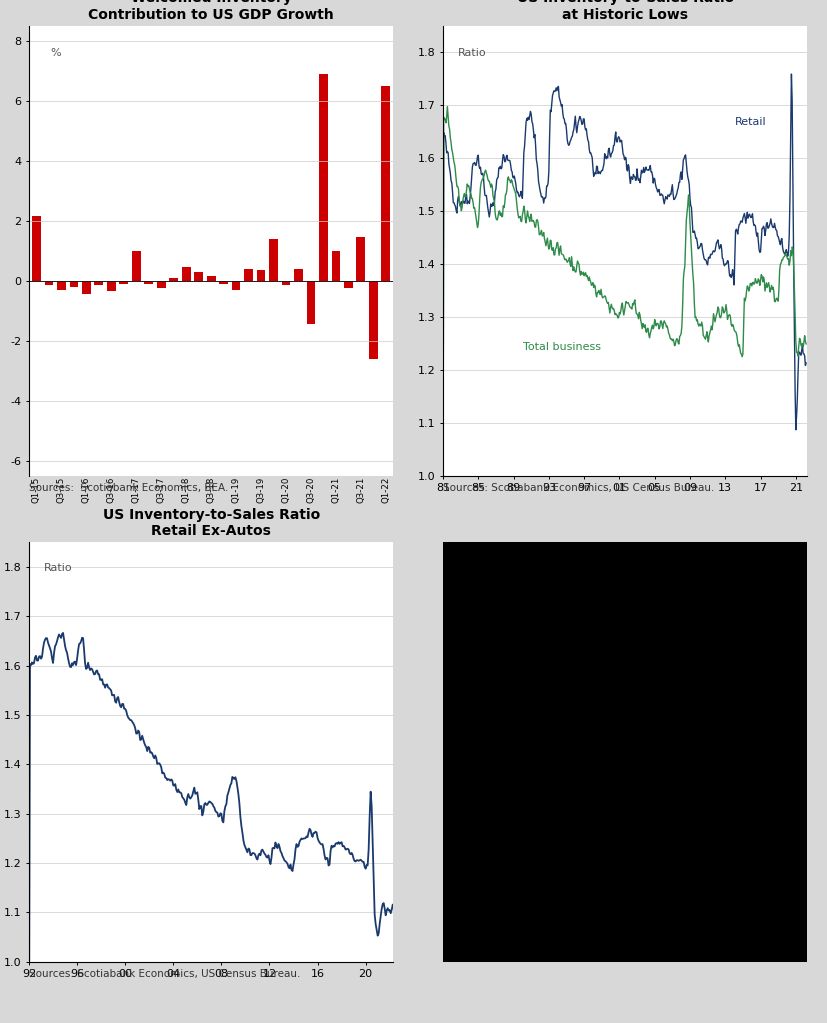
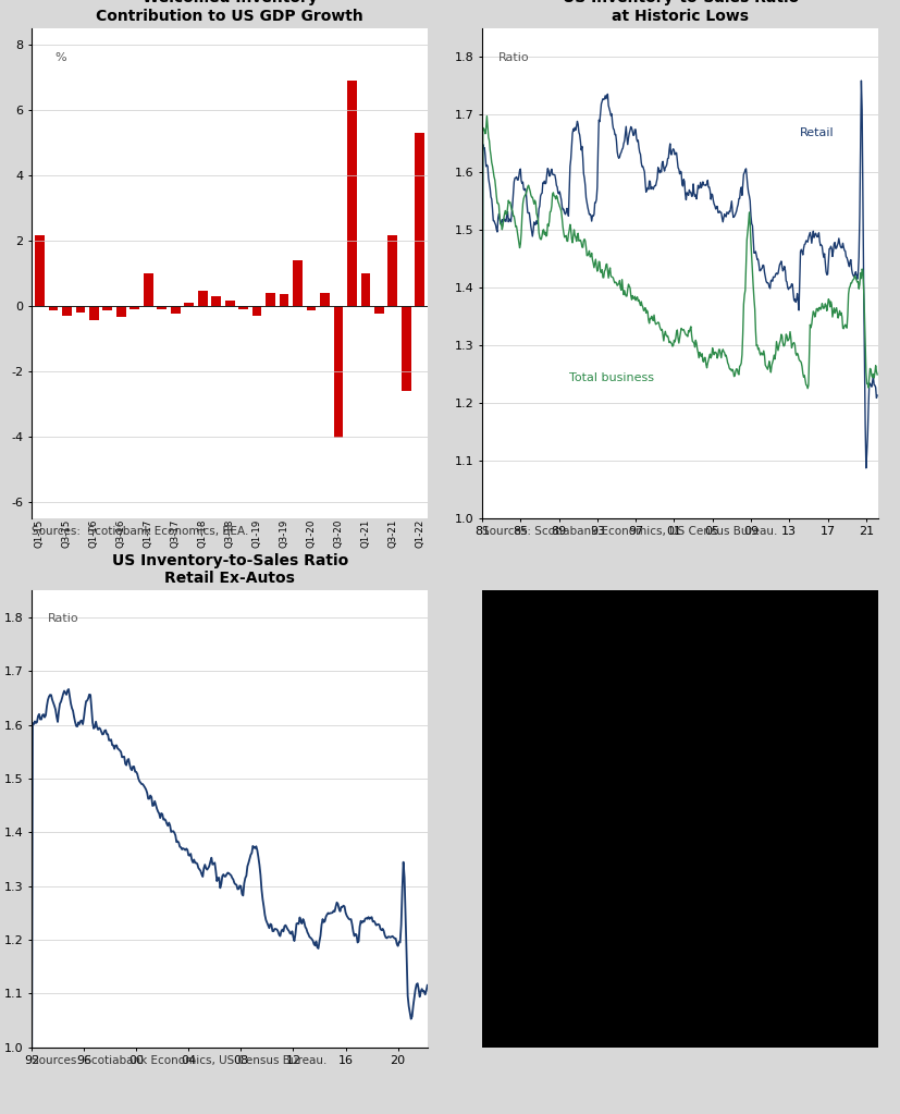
Q3-20: -1.45 -> -4.05
Q3-21: 1.45 -> 2.15
Q1-22: 6.50 -> 5.30
